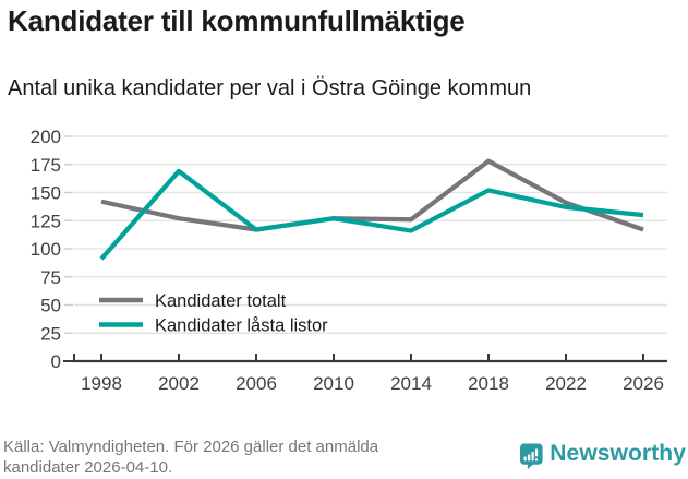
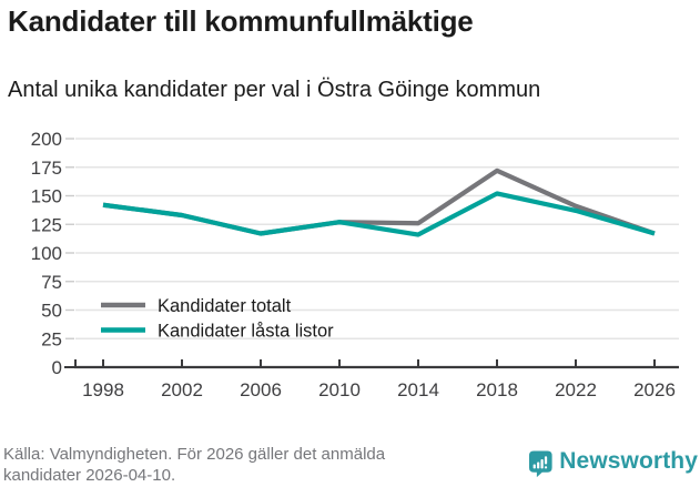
Kandidater låsta listor/1998: 91 -> 142
Kandidater totalt/2002: 127 -> 133
Kandidater låsta listor/2002: 169 -> 133
Kandidater totalt/2018: 178 -> 172
Kandidater låsta listor/2026: 130 -> 117
